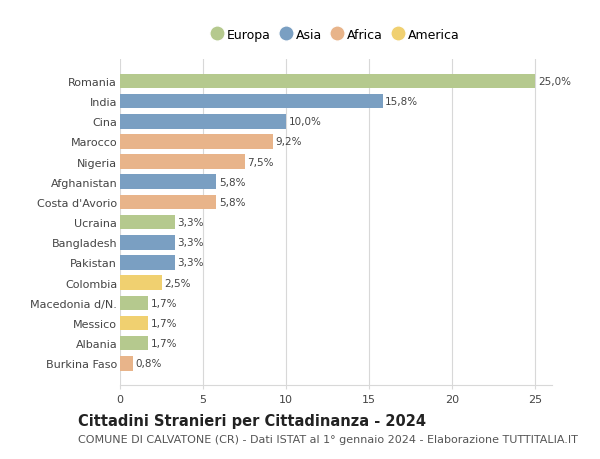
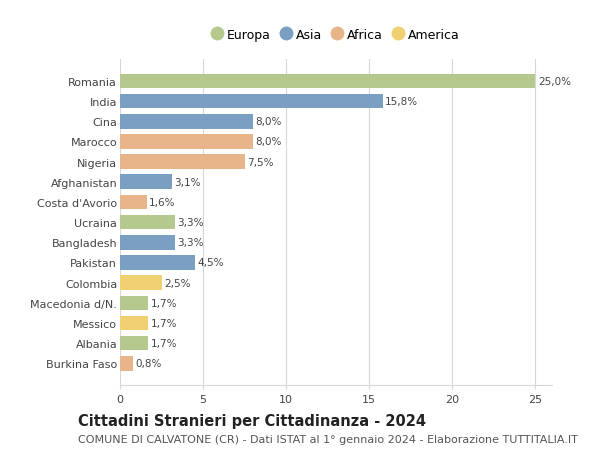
Cina: 10,0% -> 8,0%
Marocco: 9,2% -> 8,0%
Afghanistan: 5,8% -> 3,1%
Costa d'Avorio: 5,8% -> 1,6%
Pakistan: 3,3% -> 4,5%
